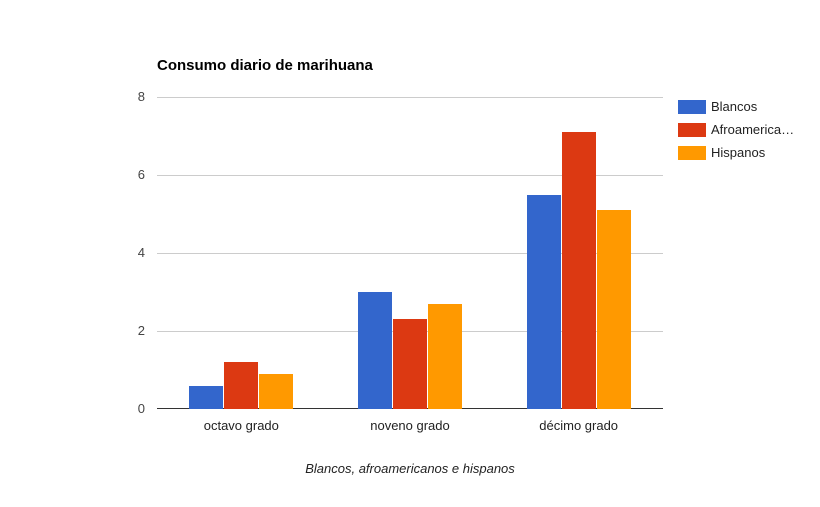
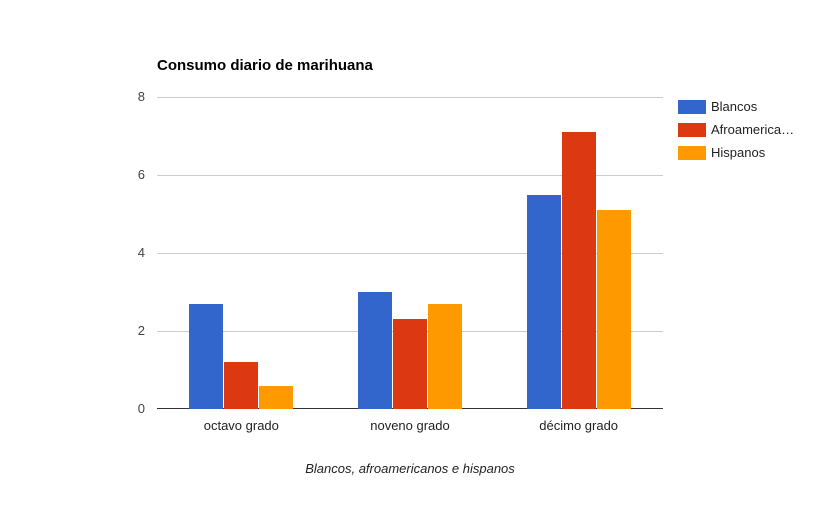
Blancos/octavo grado: 0.6 -> 2.7
Hispanos/octavo grado: 0.9 -> 0.6
